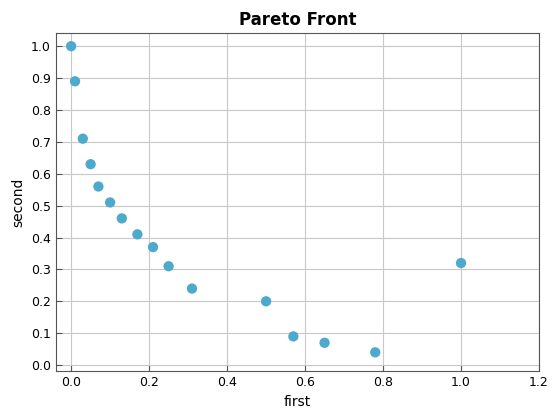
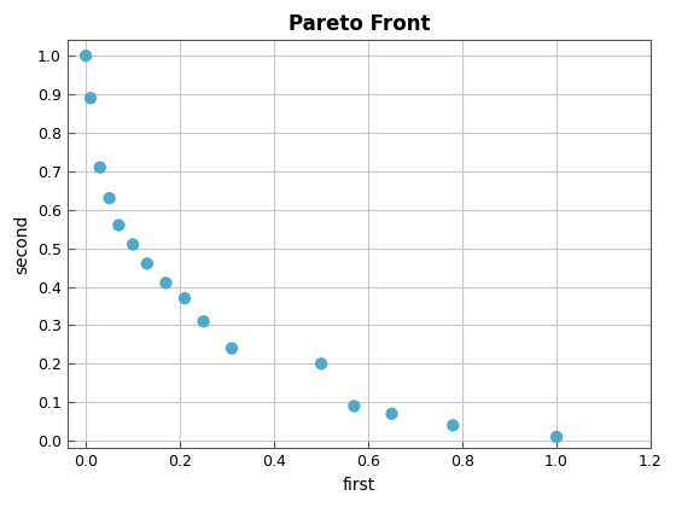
1.0: 0.32 -> 0.01
